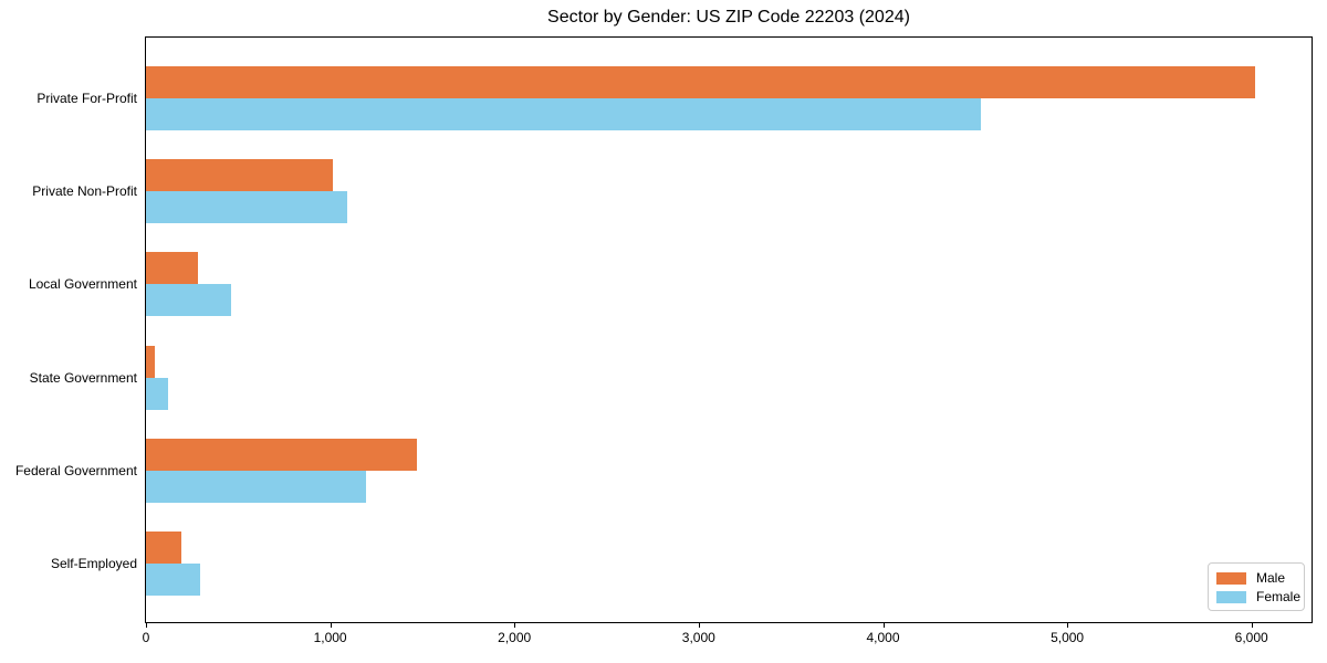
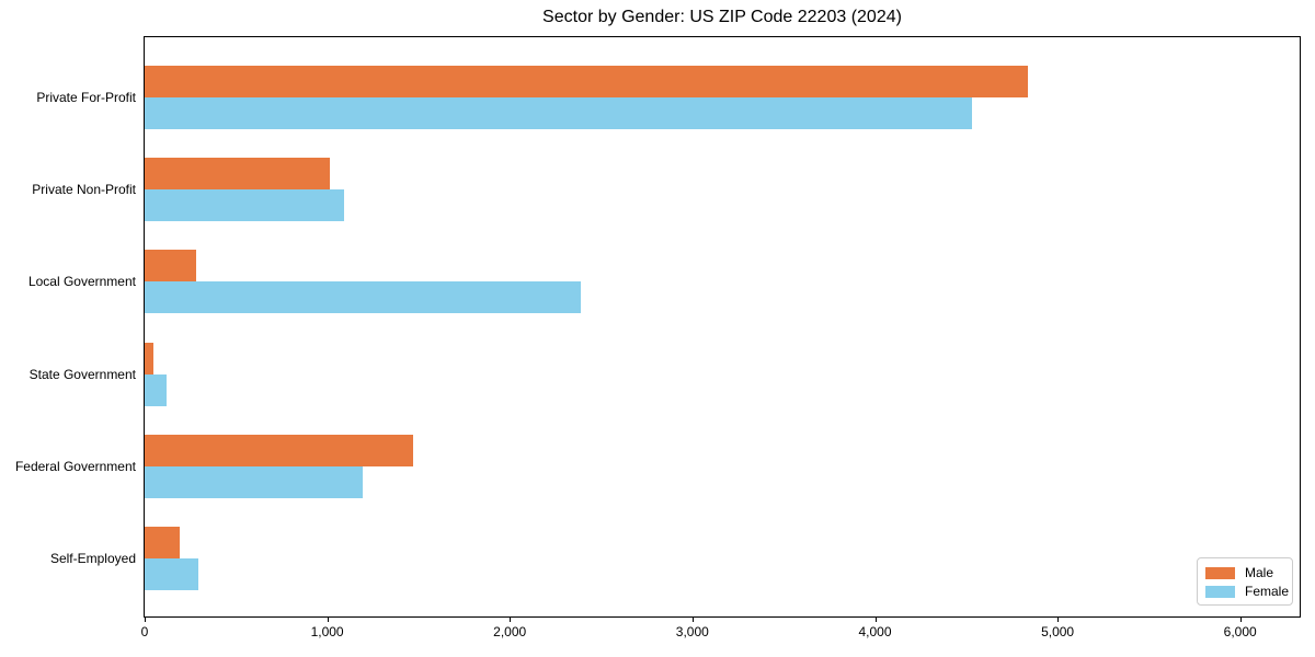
Male/Private For-Profit: 6020 -> 4840
Female/Local Government: 460 -> 2390
